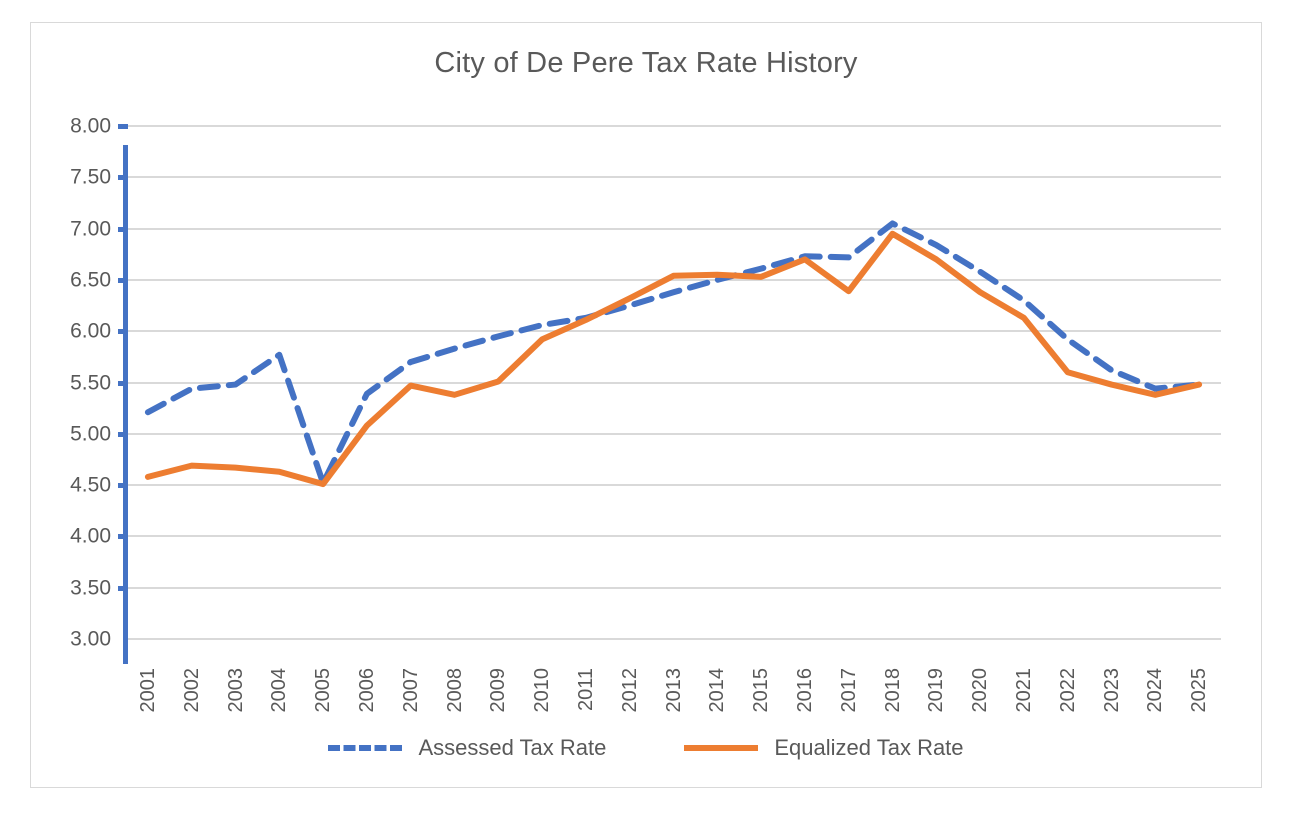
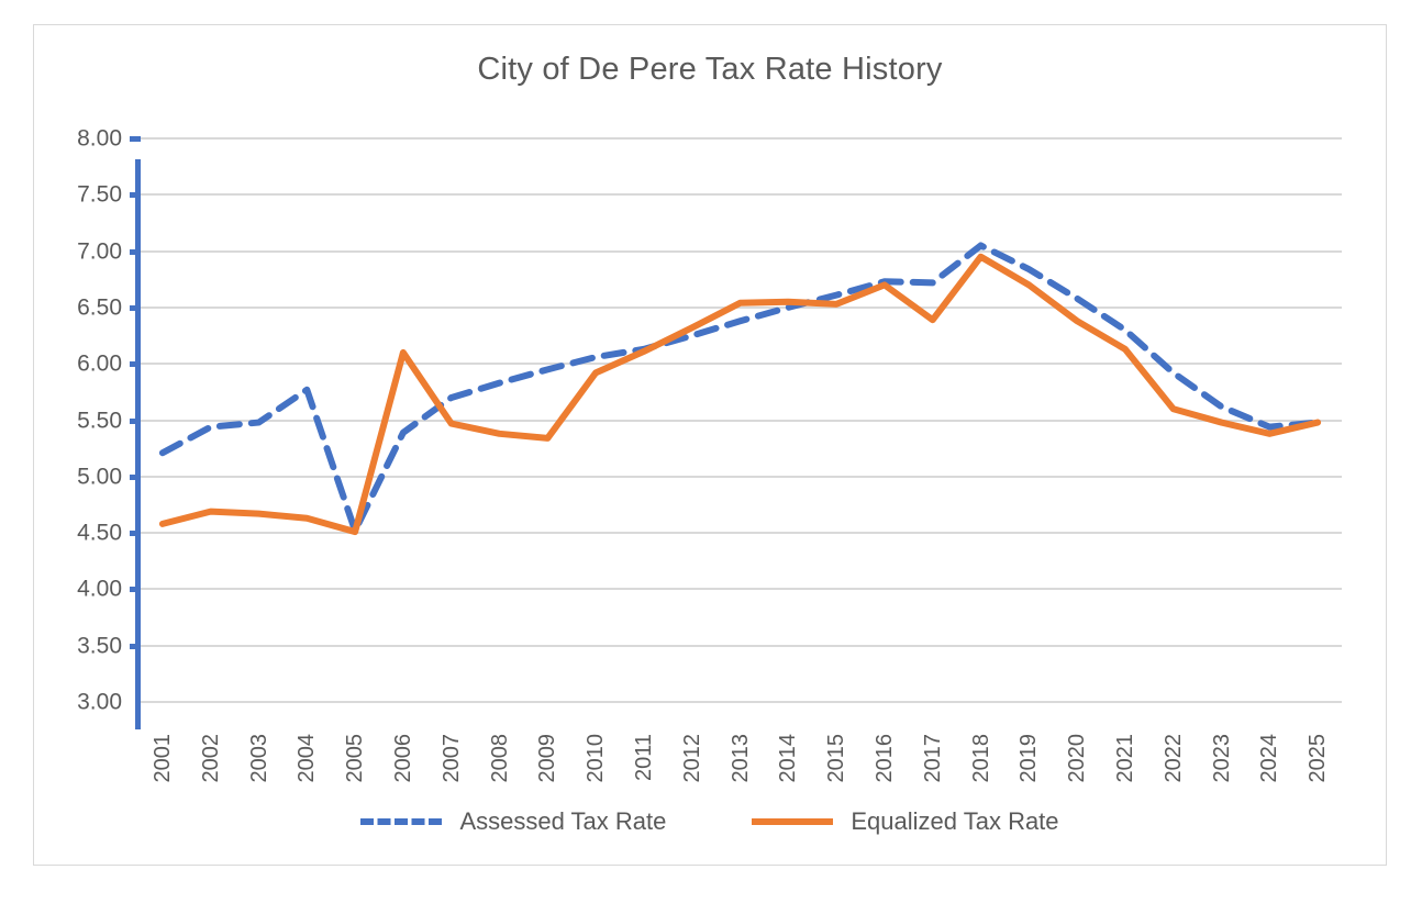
Equalized Tax Rate/2006: 5.08 -> 6.10
Equalized Tax Rate/2009: 5.51 -> 5.34
